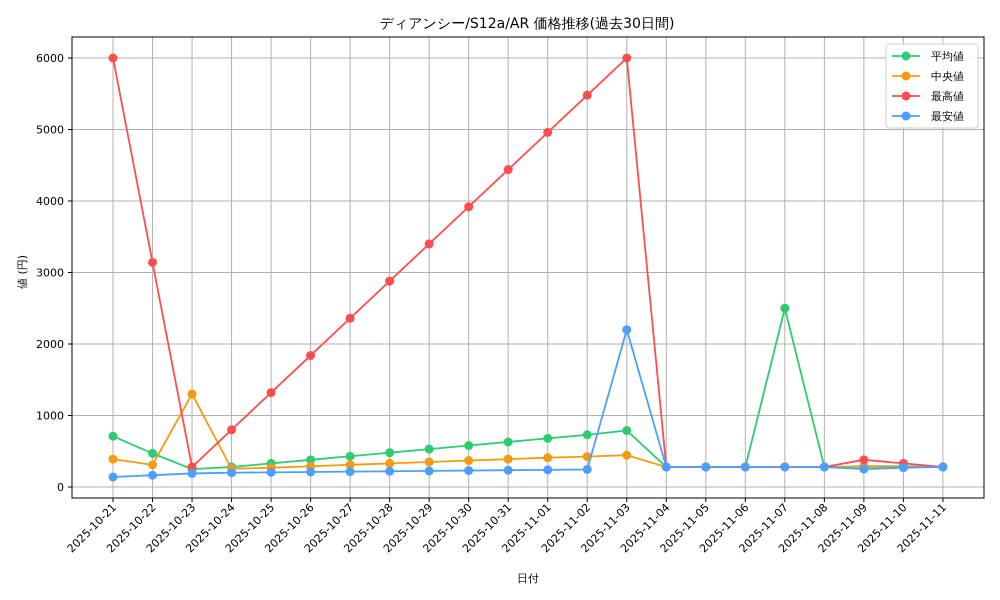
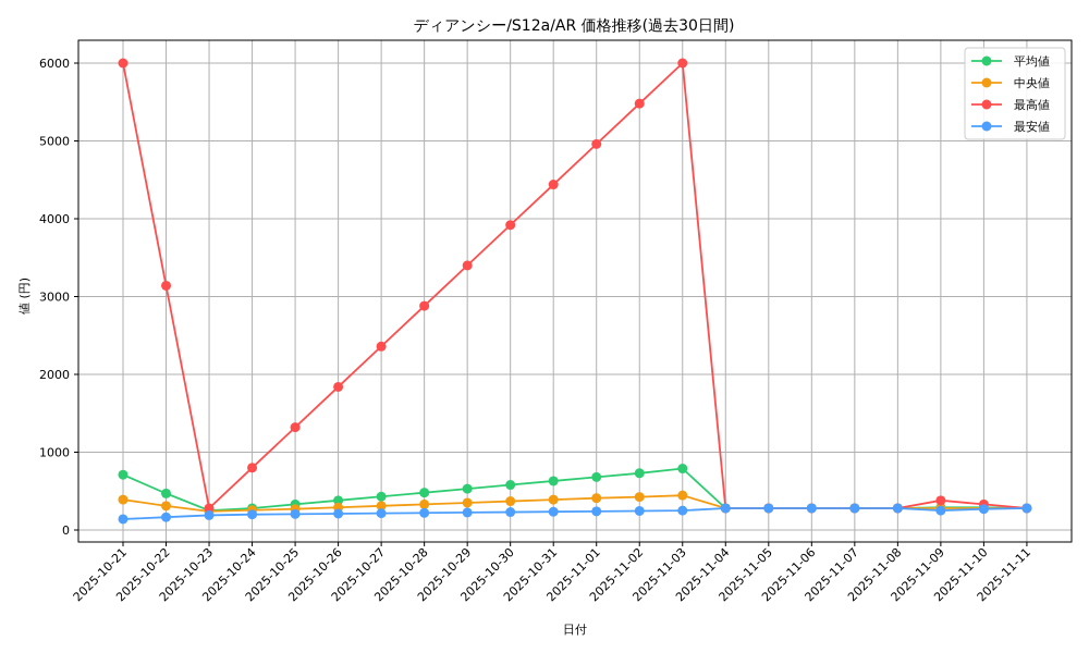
中央値/2025-10-23: 1300 -> 200
最安値/2025-11-03: 2200 -> 200
平均値/2025-11-07: 2500 -> 300
